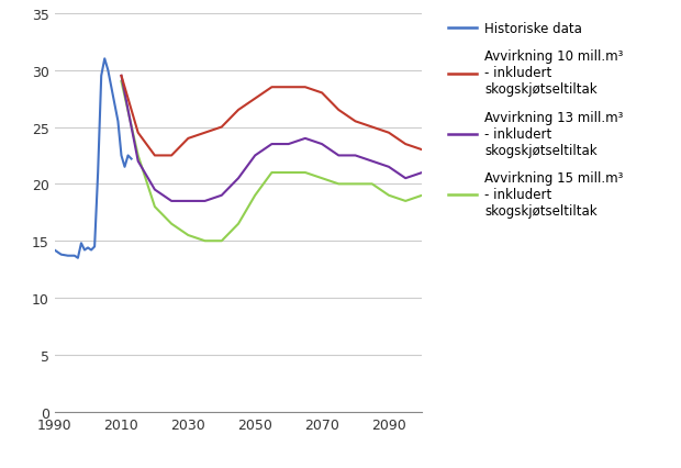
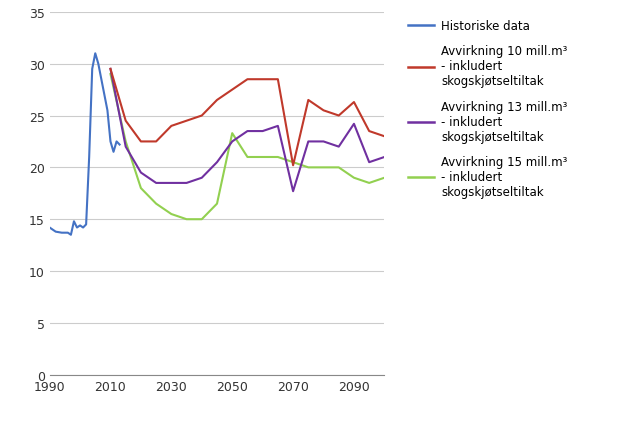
Avvirkning 15 mill.m³ - inkludert skogskjøtseltiltak/2050: 19.0 -> 23.3
Avvirkning 10 mill.m³ - inkludert skogskjøtseltiltak/2070: 28.0 -> 20.2
Avvirkning 13 mill.m³ - inkludert skogskjøtseltiltak/2070: 23.5 -> 17.7
Avvirkning 10 mill.m³ - inkludert skogskjøtseltiltak/2090: 24.5 -> 26.3
Avvirkning 13 mill.m³ - inkludert skogskjøtseltiltak/2090: 21.5 -> 24.2
